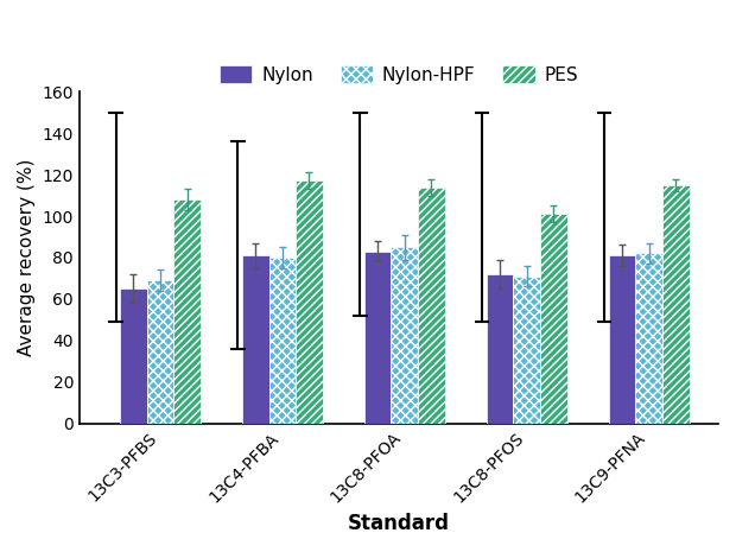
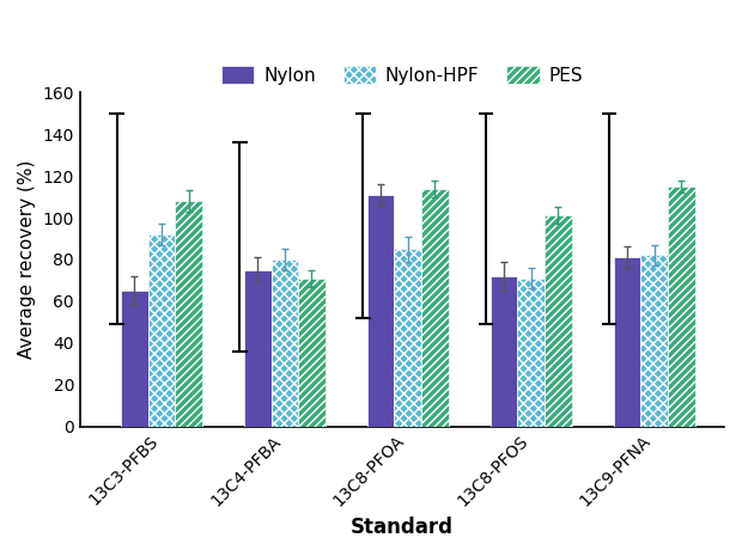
Nylon-HPF/13C3-PFBS: 69 -> 92
Nylon/13C4-PFBA: 81 -> 75
PES/13C4-PFBA: 117 -> 71
Nylon/13C8-PFOA: 83 -> 111
